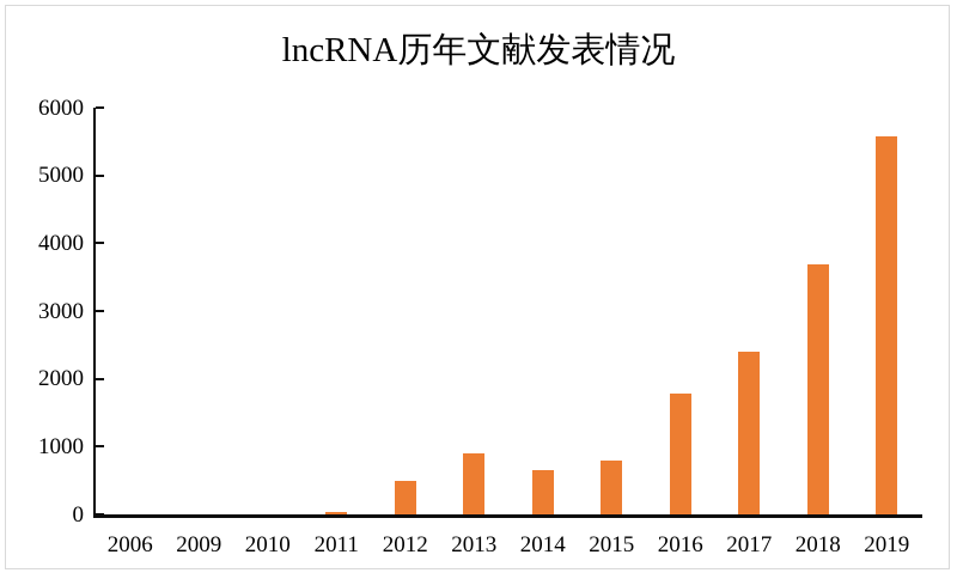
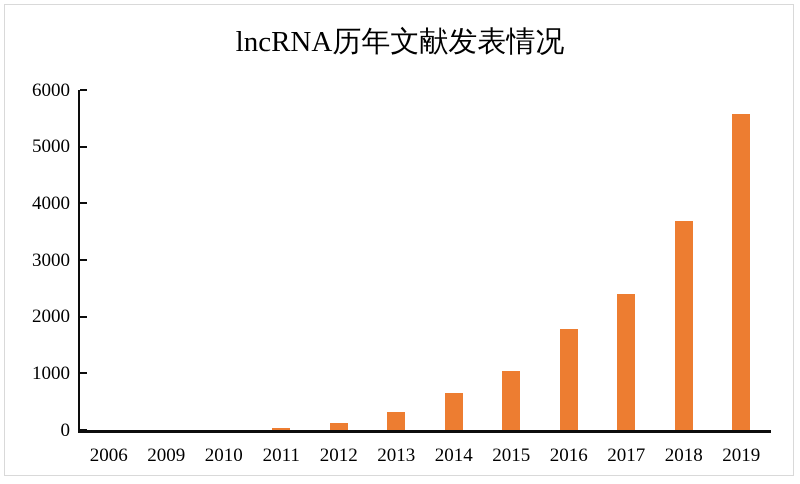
2012: 500 -> 100
2013: 900 -> 300
2015: 800 -> 1000
